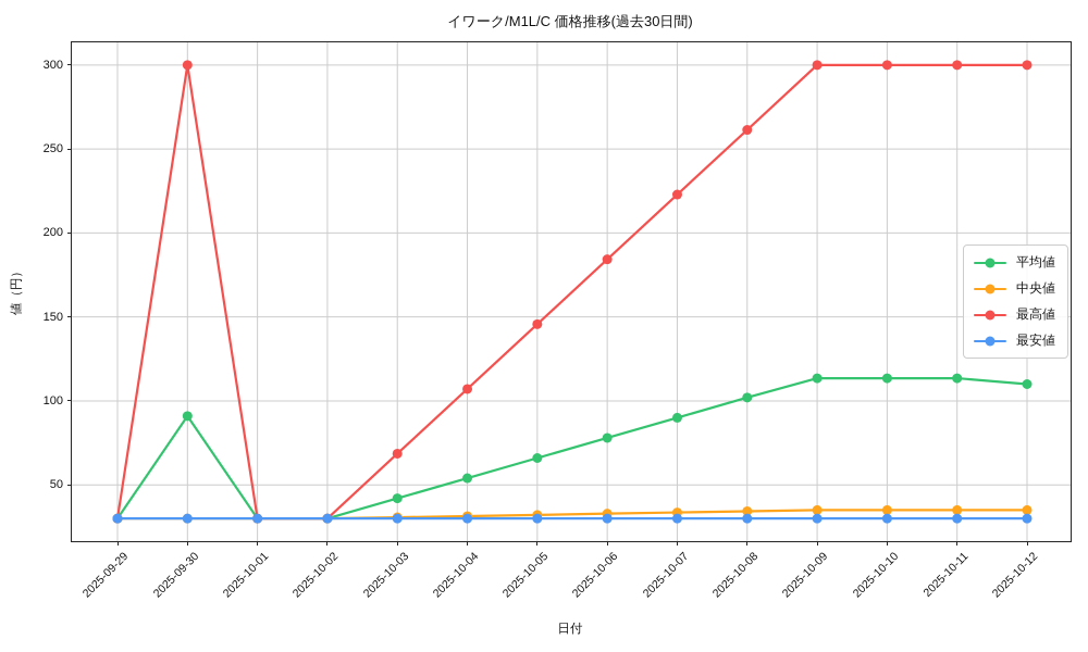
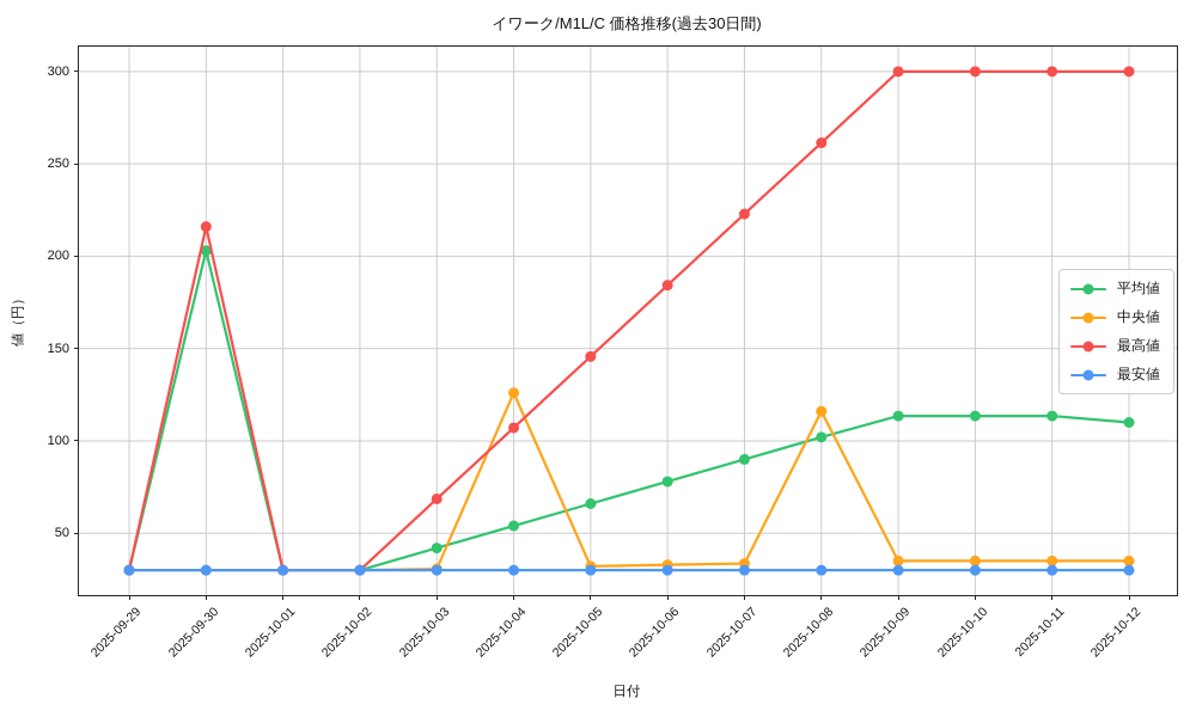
平均値/2025-09-30: 91 -> 203
最高値/2025-09-30: 300 -> 216
中央値/2025-10-04: 31 -> 126
中央値/2025-10-08: 34 -> 116
